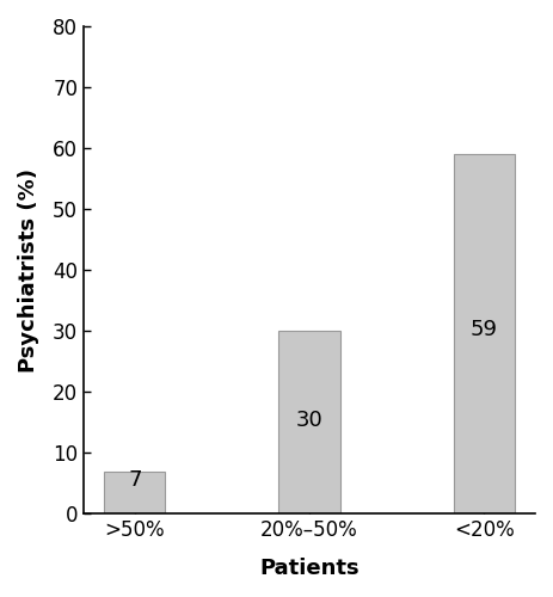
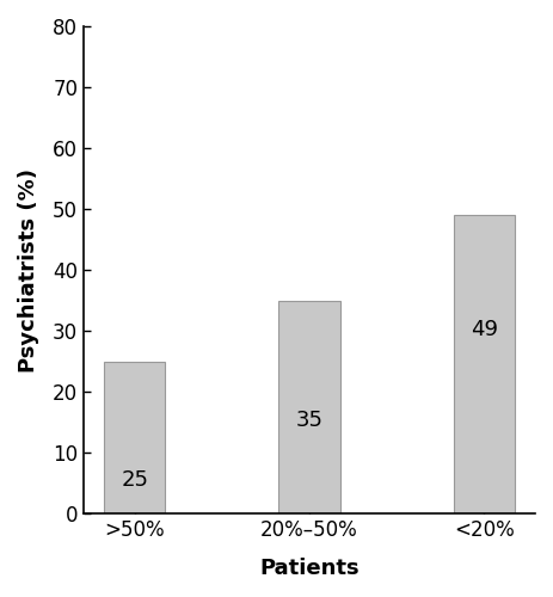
>50%: 7 -> 25
20%–50%: 30 -> 35
<20%: 59 -> 49
